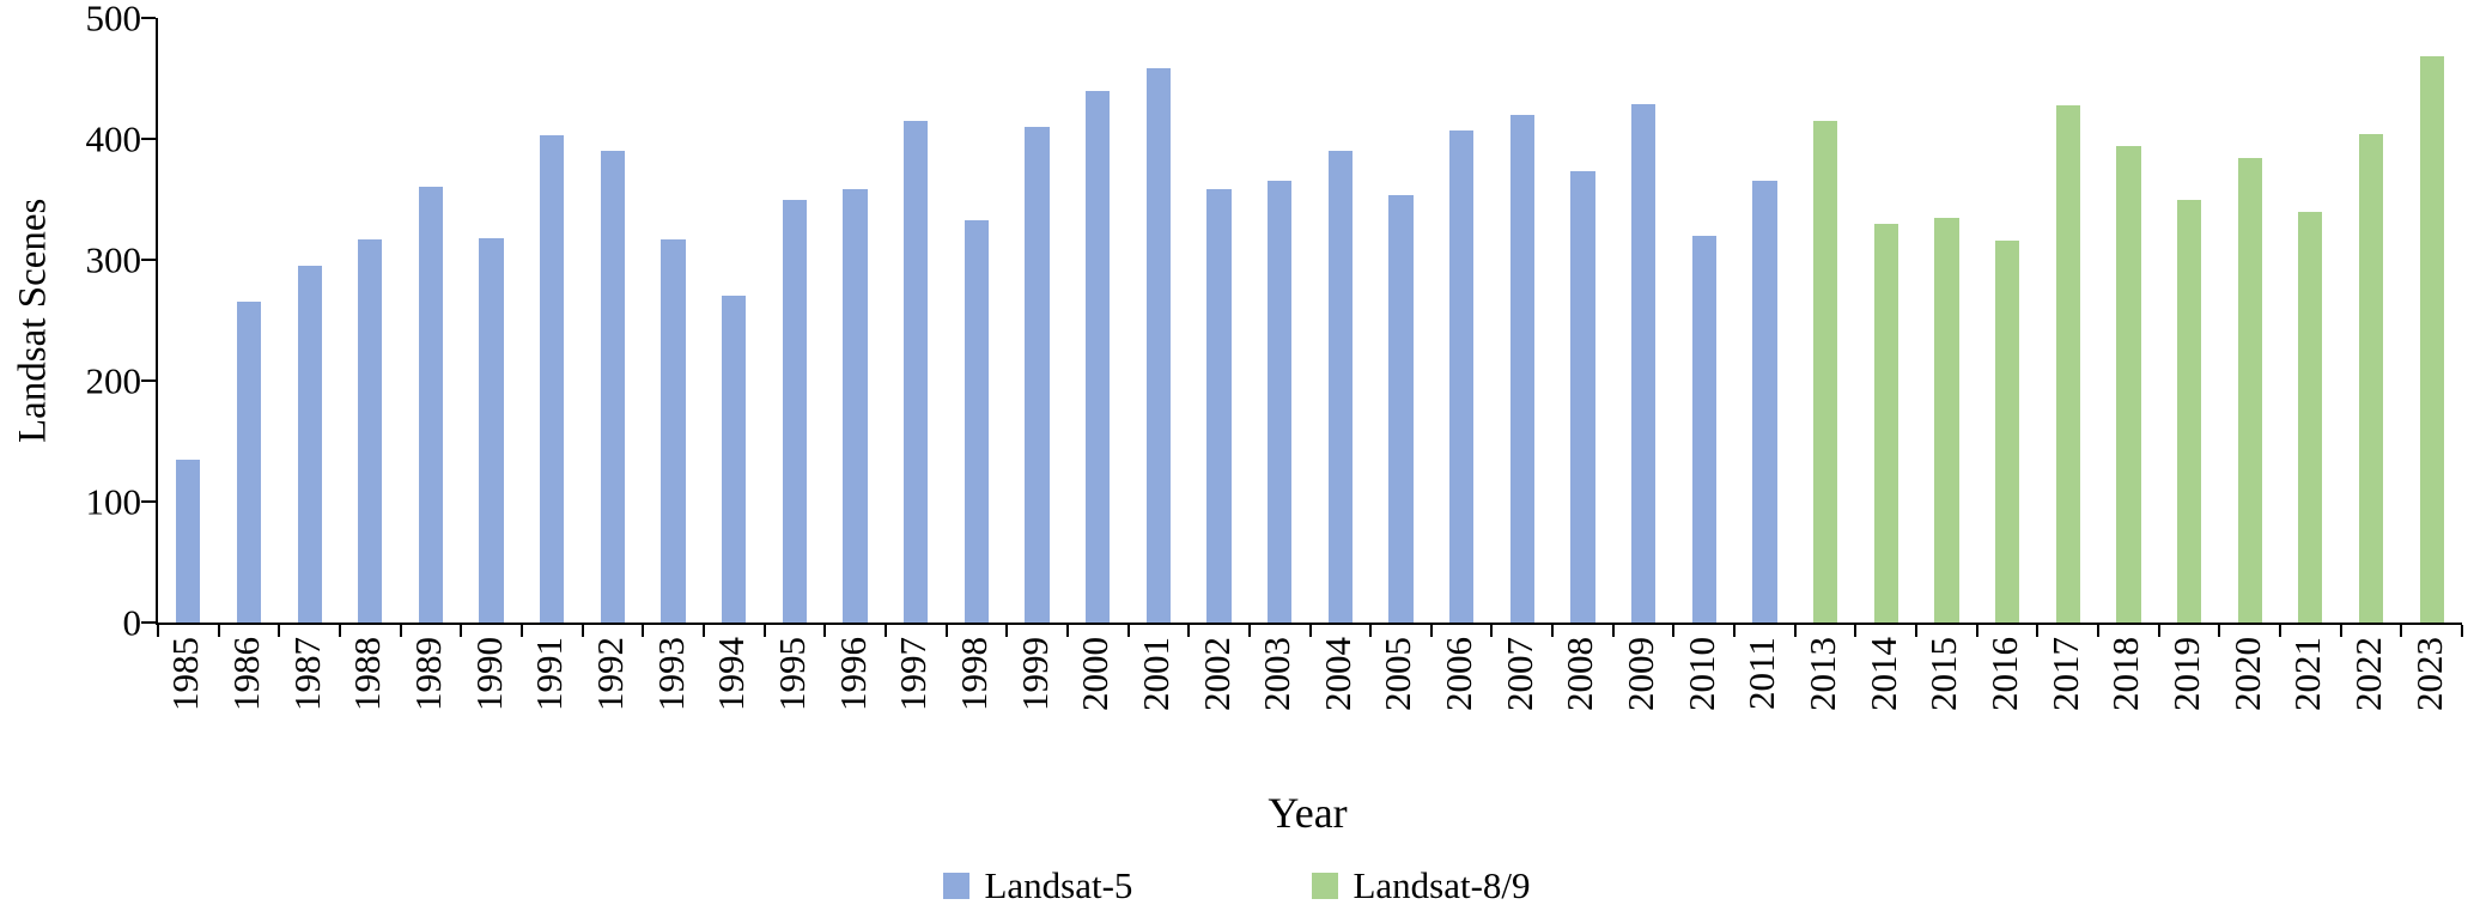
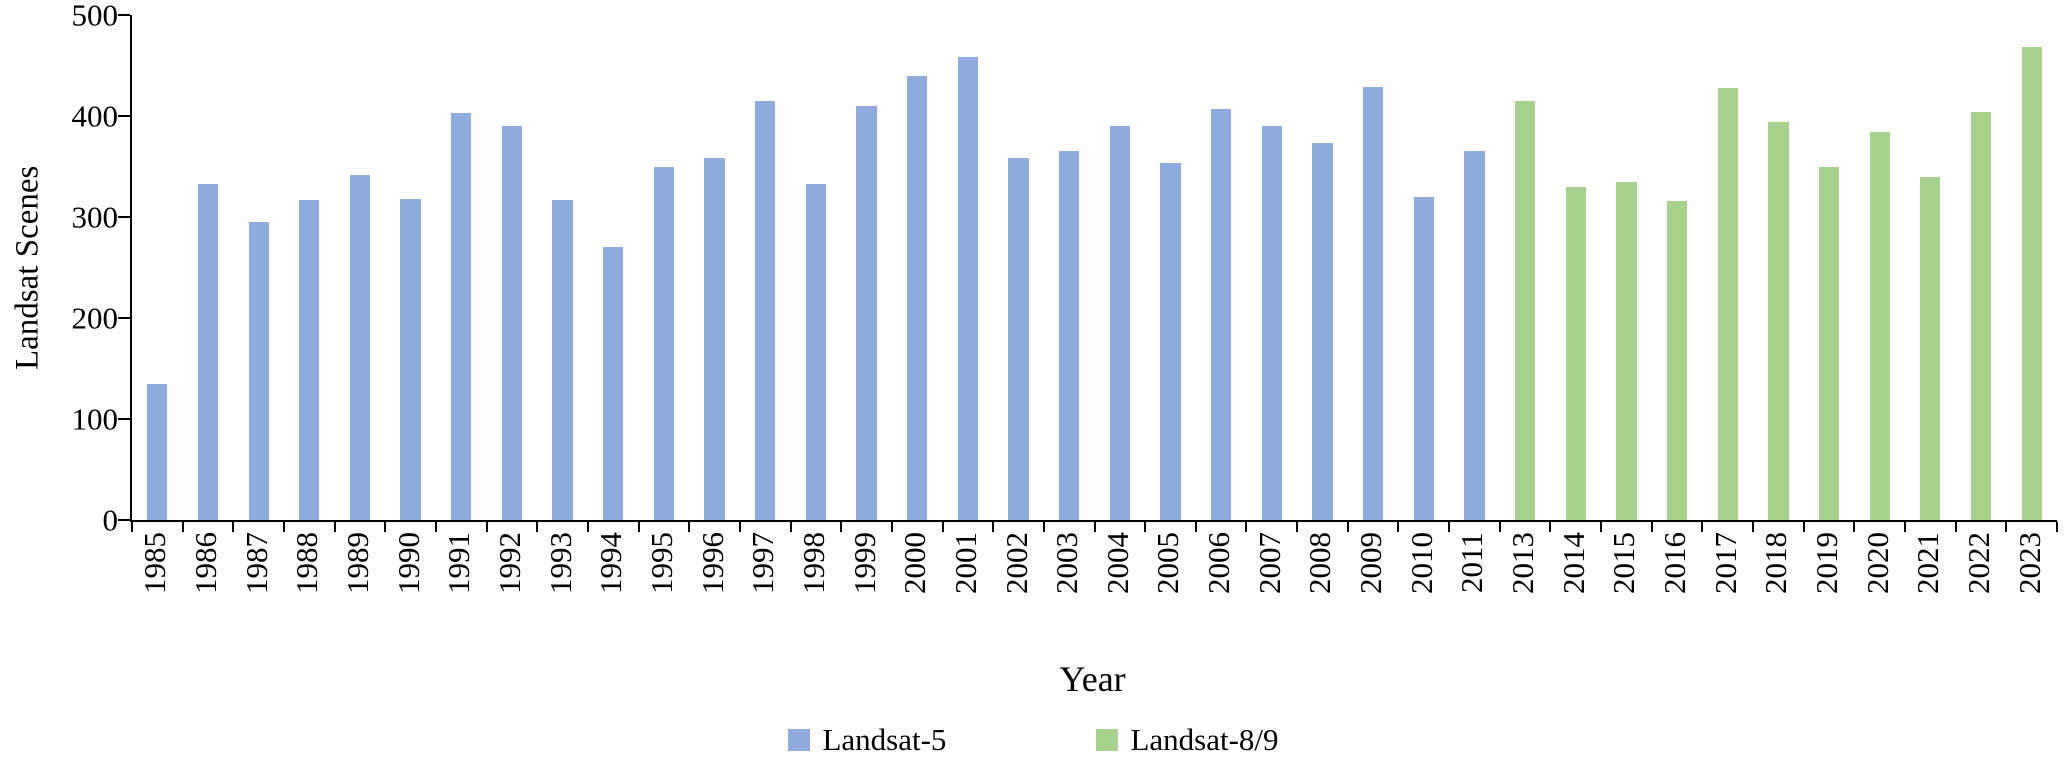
Landsat-5/1986: 265 -> 333
Landsat-5/1989: 360 -> 342
Landsat-5/2007: 420 -> 390
